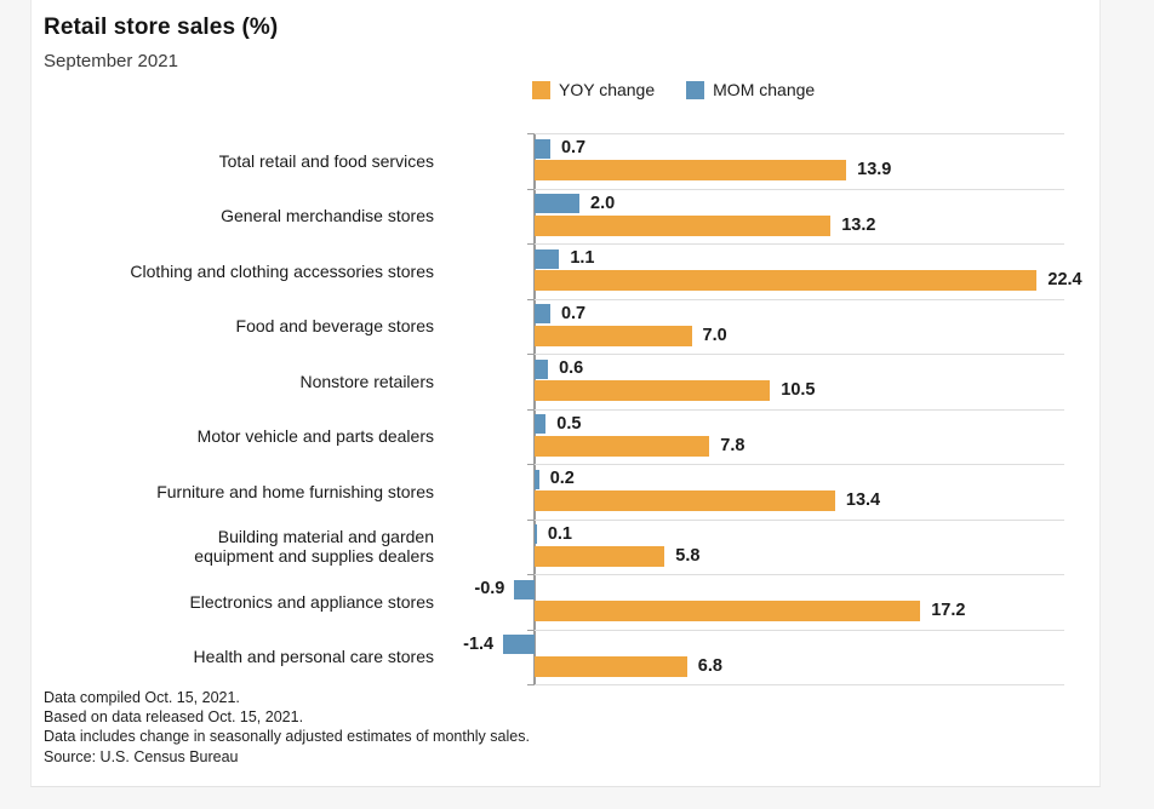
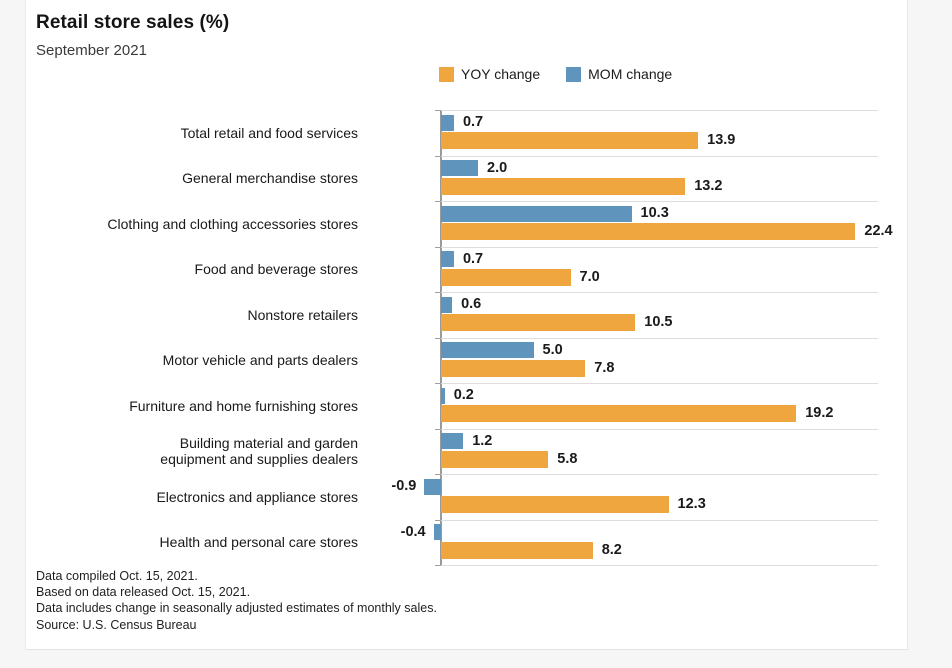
MOM change/Clothing and clothing accessories stores: 1.1 -> 10.3
MOM change/Motor vehicle and parts dealers: 0.5 -> 5.0
YOY change/Furniture and home furnishing stores: 13.4 -> 19.2
MOM change/Building material and garden equipment and supplies dealers: 0.1 -> 1.2
YOY change/Electronics and appliance stores: 17.2 -> 12.3
YOY change/Health and personal care stores: 6.8 -> 8.2
MOM change/Health and personal care stores: -1.4 -> -0.4
